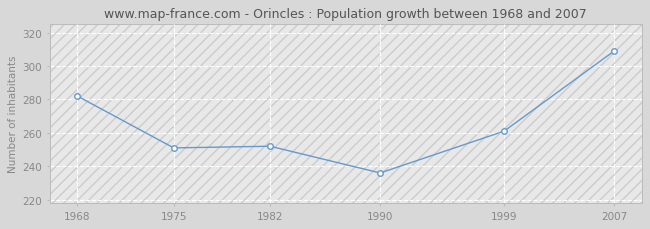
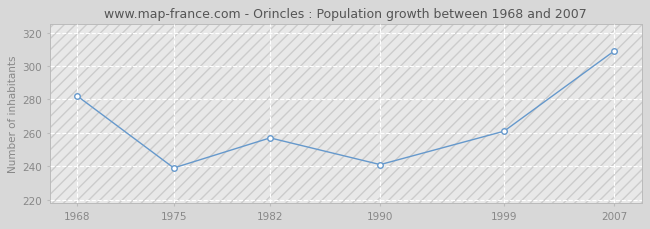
1975: 251 -> 239
1982: 252 -> 257
1990: 236 -> 241
